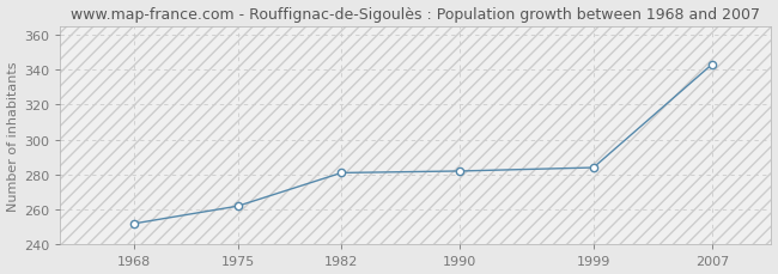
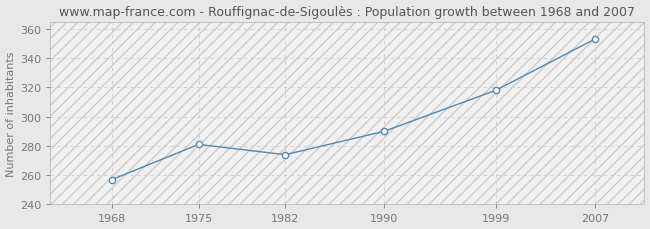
1968: 252 -> 257
1975: 262 -> 281
1982: 281 -> 274
1990: 282 -> 290
1999: 284 -> 318
2007: 343 -> 353
